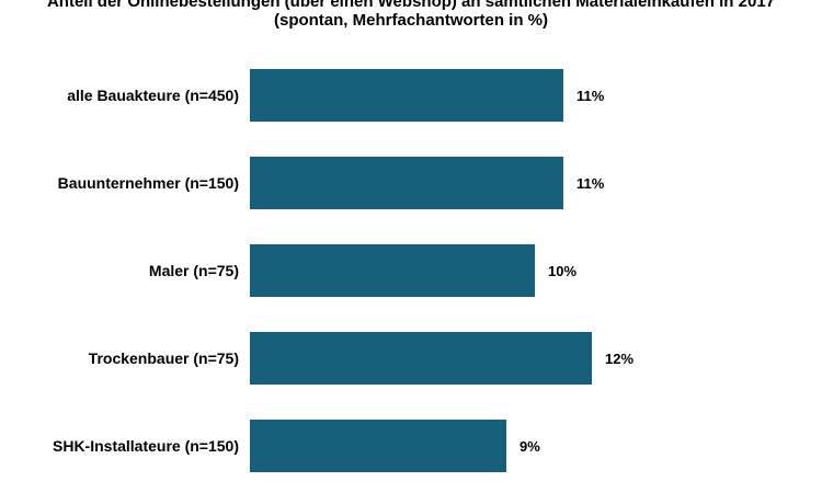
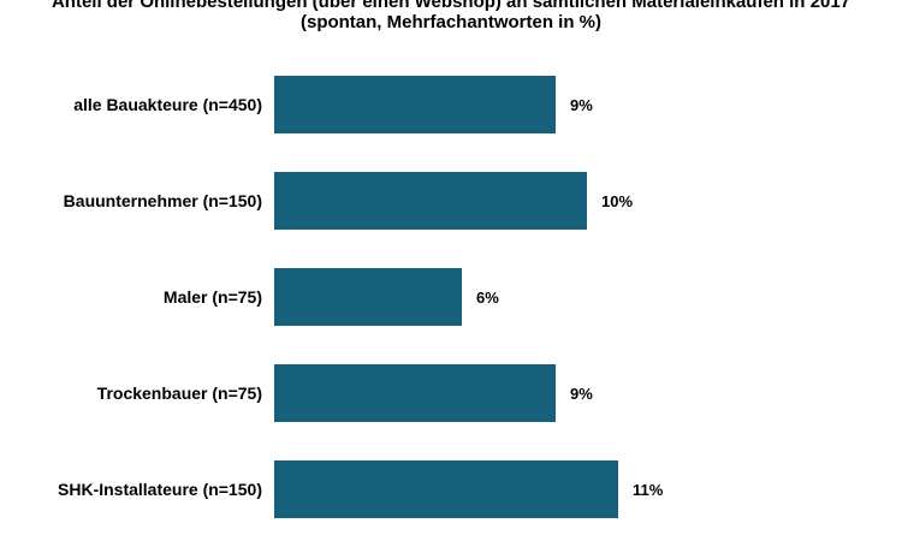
alle Bauakteure (n=450): 11% -> 9%
Bauunternehmer (n=150): 11% -> 10%
Maler (n=75): 10% -> 6%
Trockenbauer (n=75): 12% -> 9%
SHK-Installateure (n=150): 9% -> 11%
